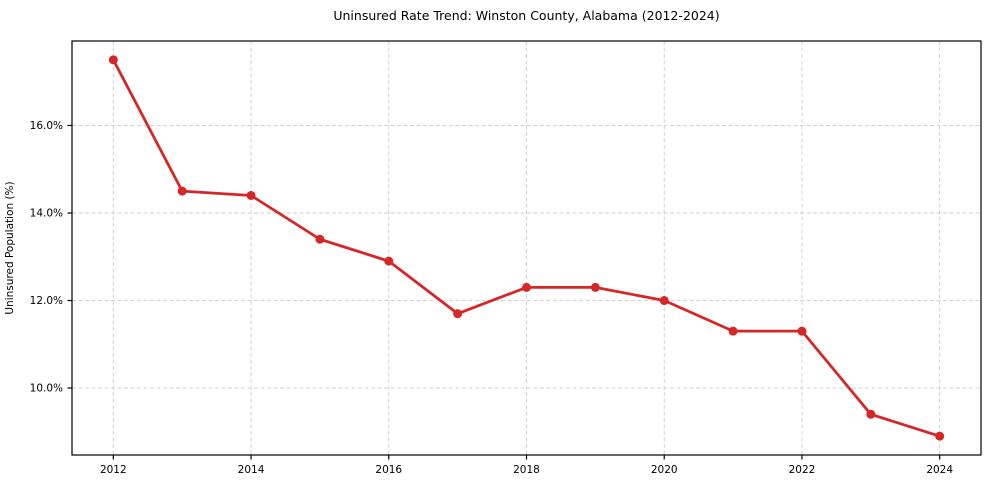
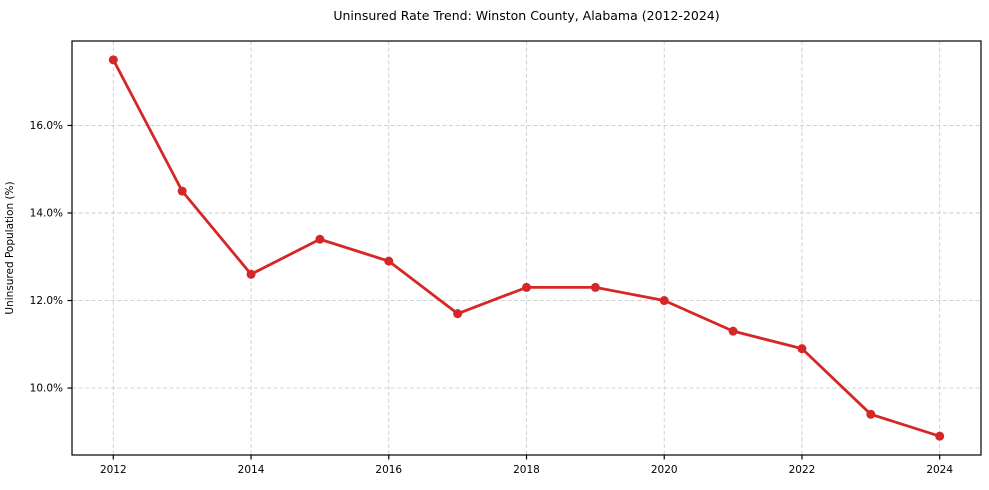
2014: 14.4% -> 12.6%
2022: 11.3% -> 10.9%
